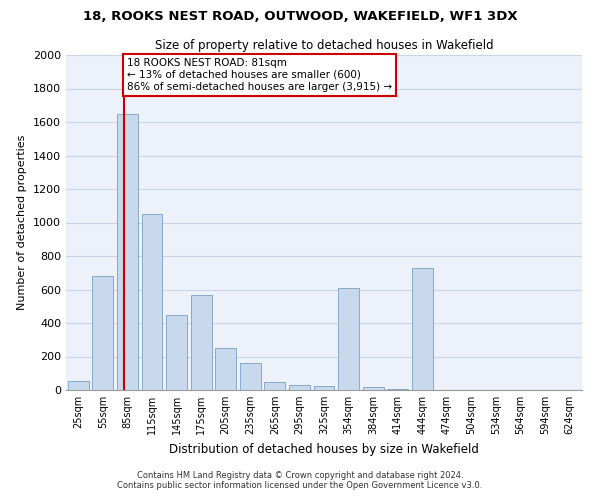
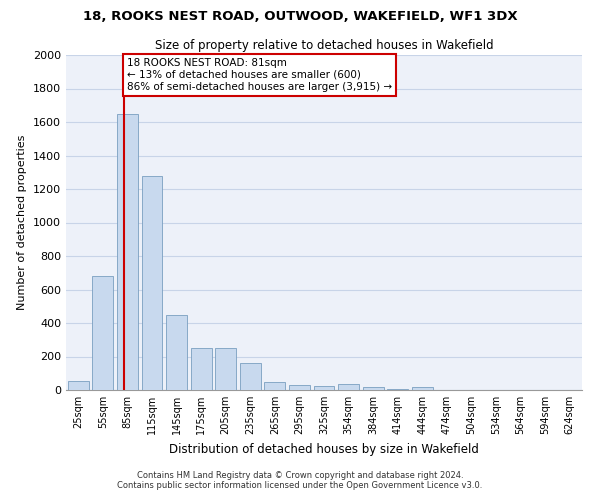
115sqm: 1050 -> 1280
175sqm: 570 -> 250
354sqm: 610 -> 40
444sqm: 730 -> 20
